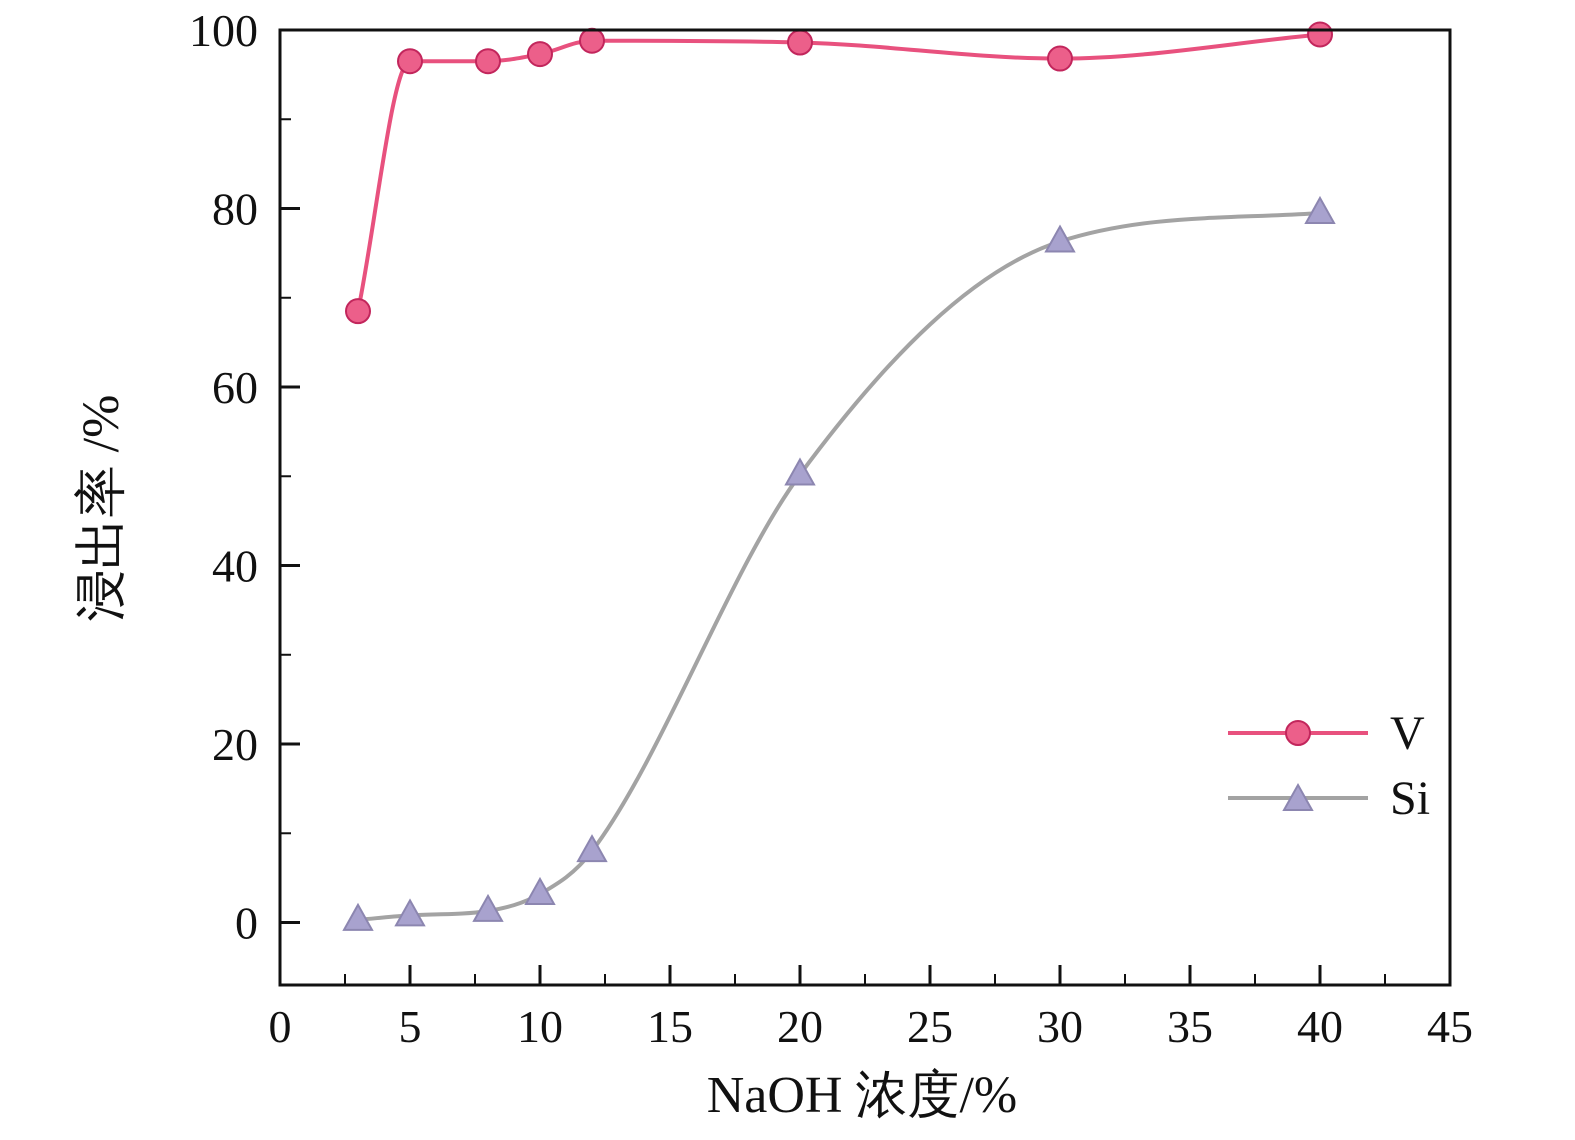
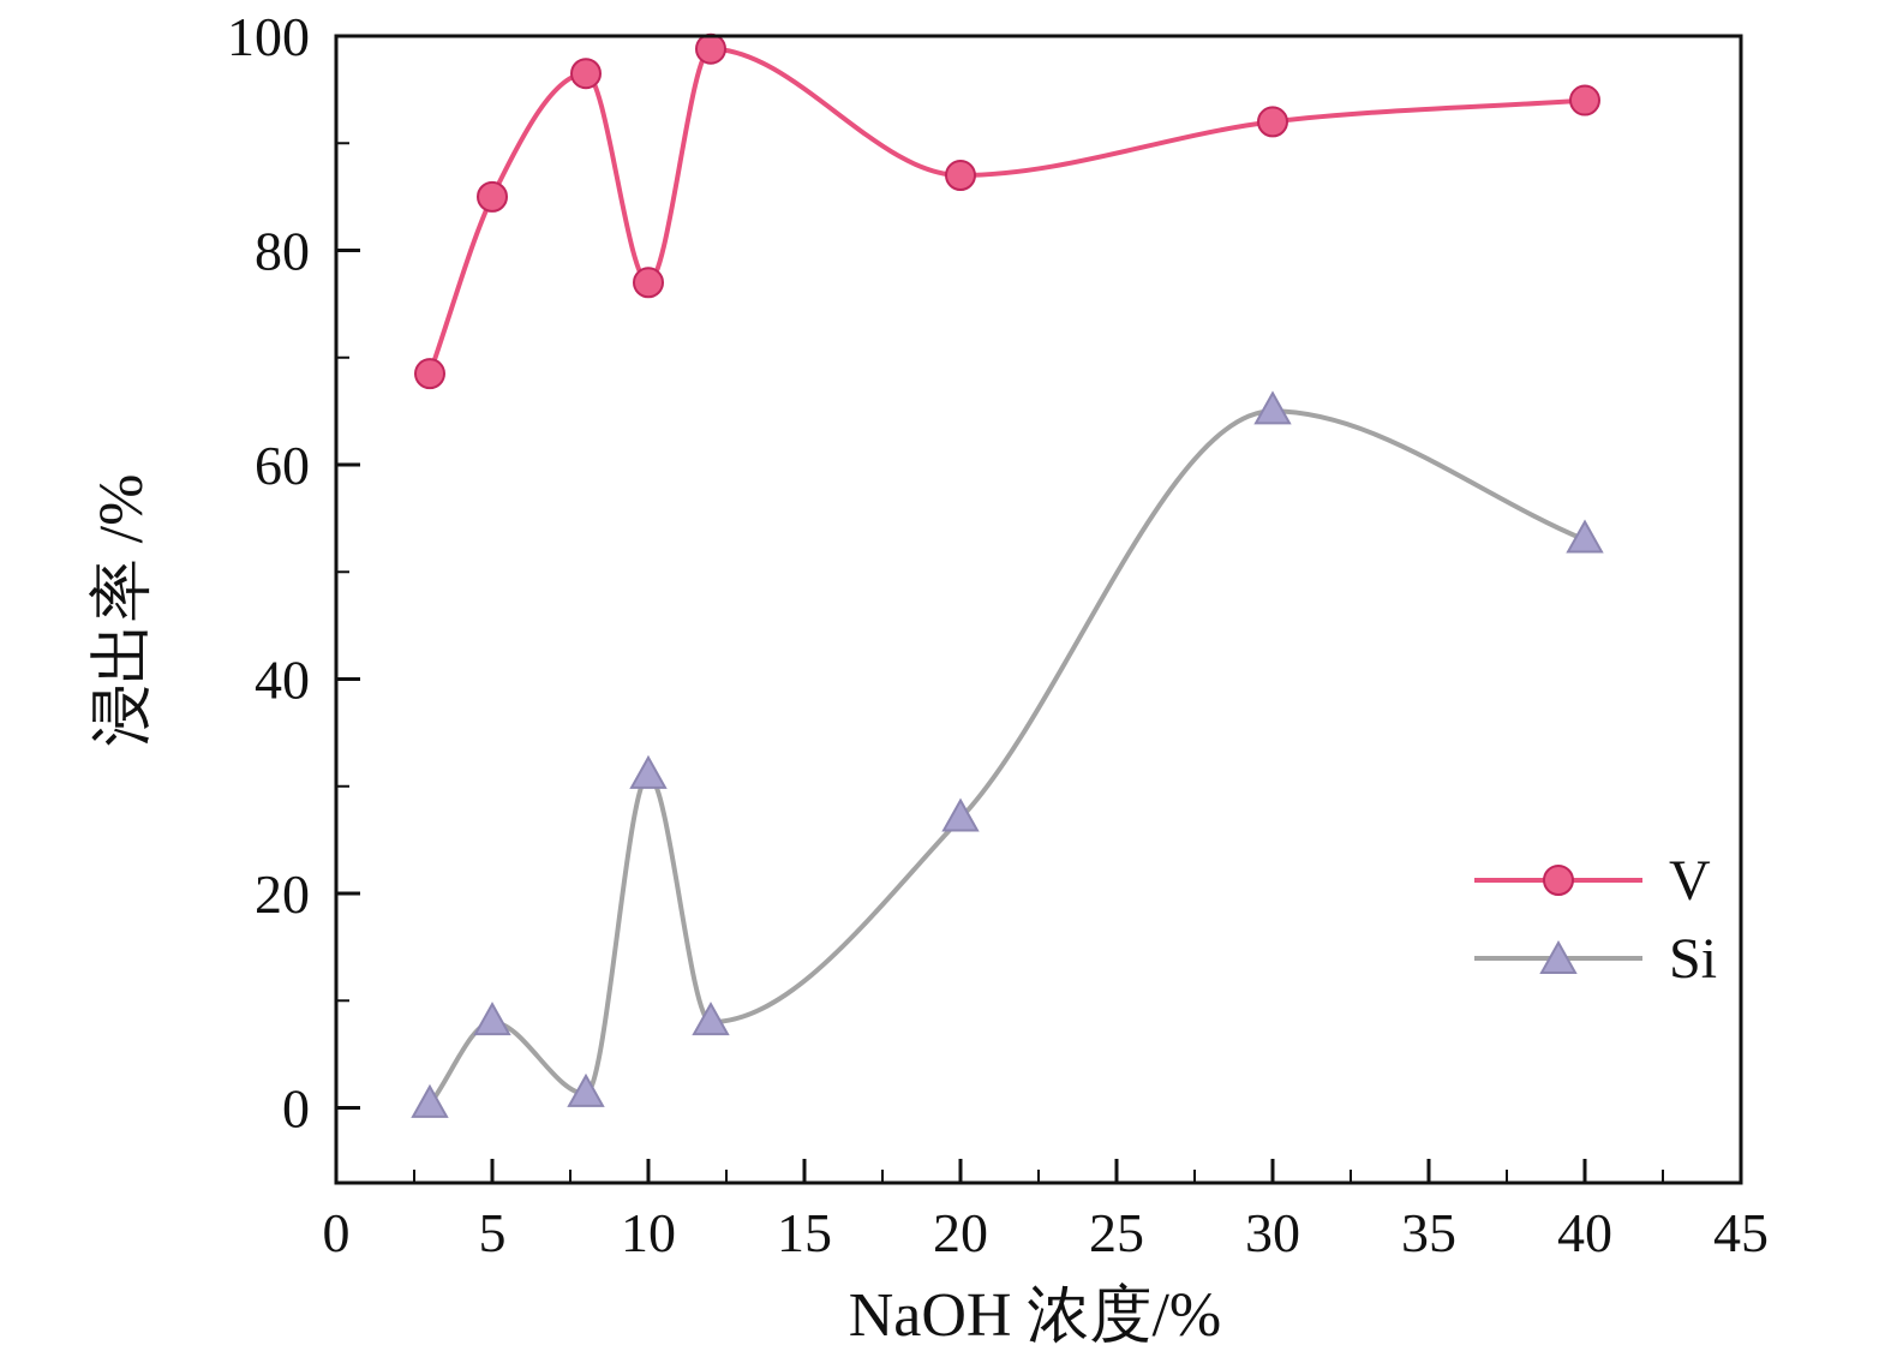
V/5: 96 -> 85
Si/5: 1 -> 8
V/10: 97 -> 77
Si/10: 3 -> 31
V/20: 99 -> 87
Si/20: 50 -> 27
V/30: 97 -> 92
Si/30: 76 -> 65
V/40: 100 -> 94
Si/40: 80 -> 53
